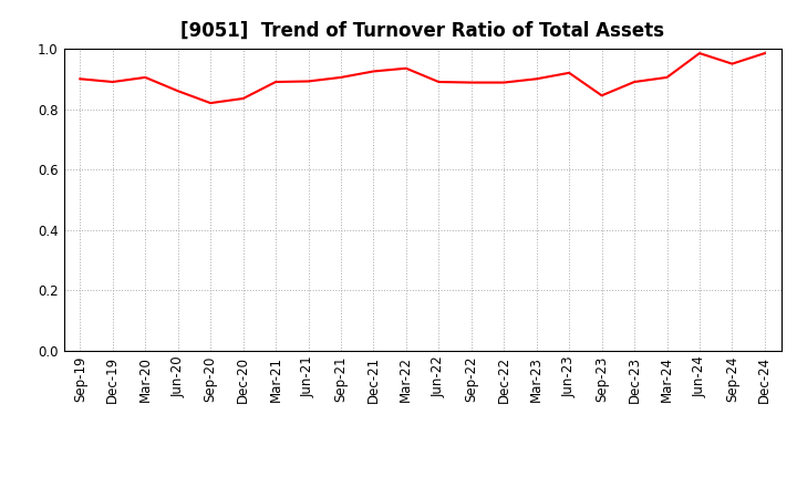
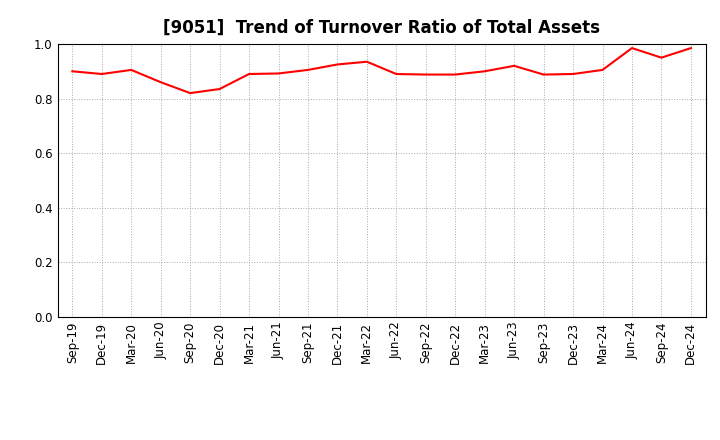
Sep-23: 0.845 -> 0.888
